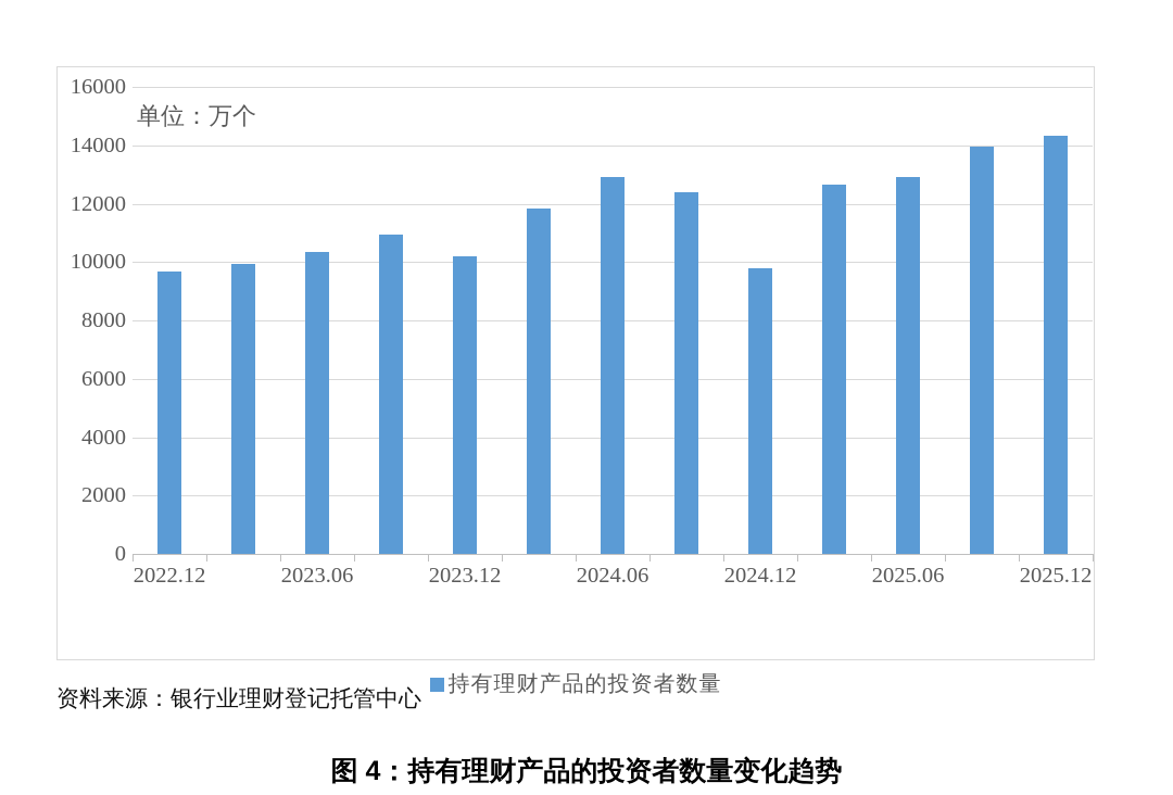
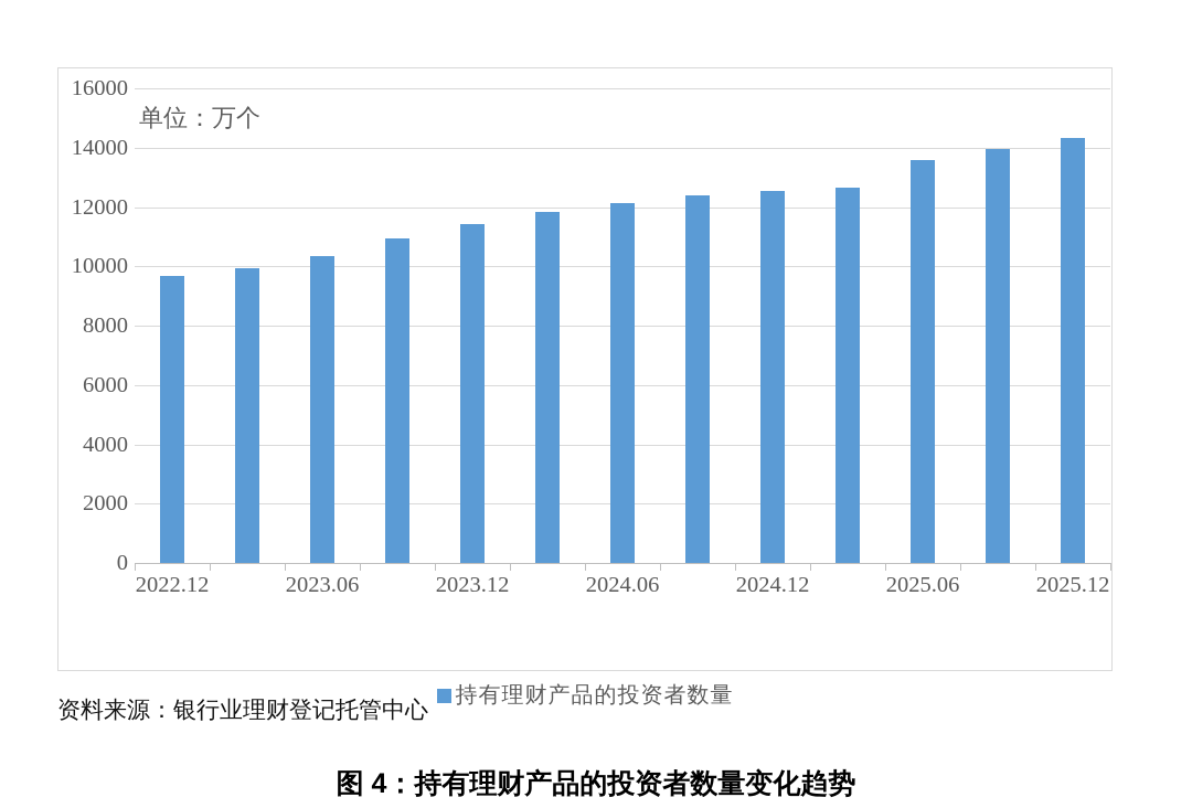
2023.12: 10200 -> 11400
2024.06: 12900 -> 12100
2024.12: 9800 -> 12500
2025.06: 12900 -> 13600
